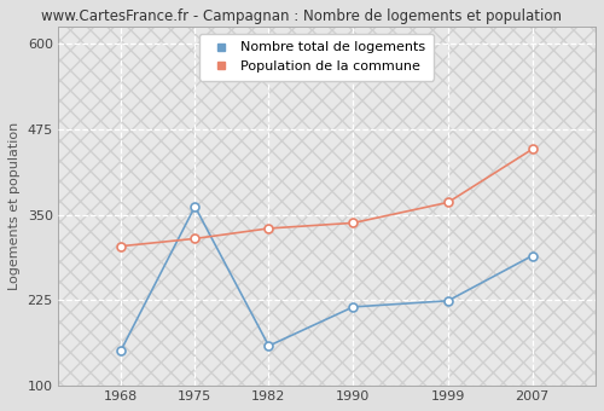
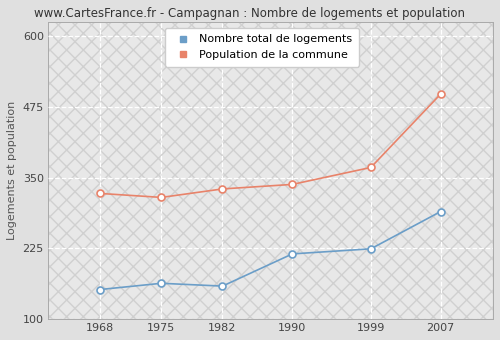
Population de la commune/1968: 304 -> 322
Nombre total de logements/1975: 362 -> 163
Population de la commune/2007: 446 -> 498
